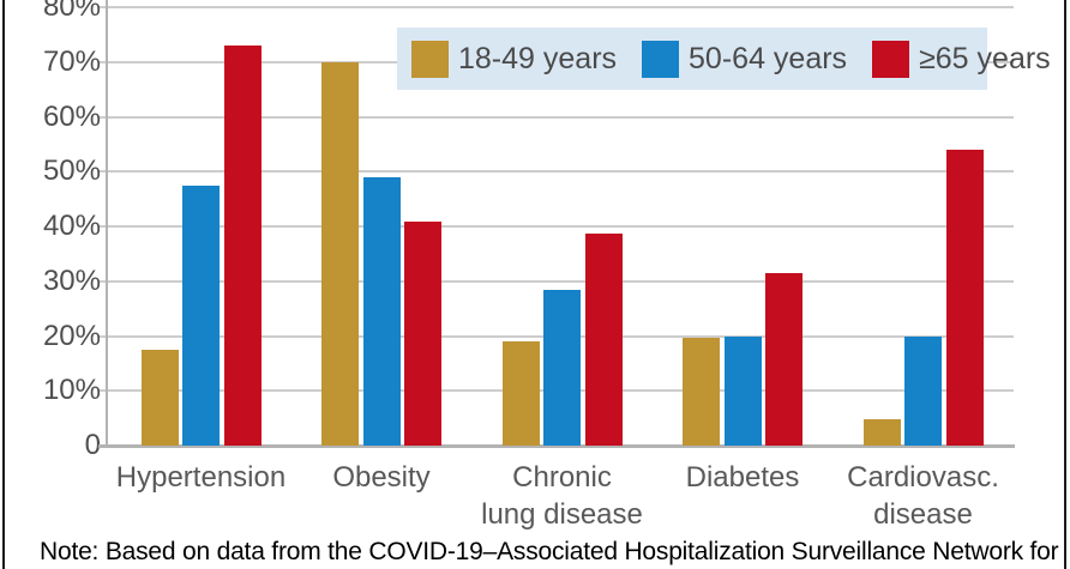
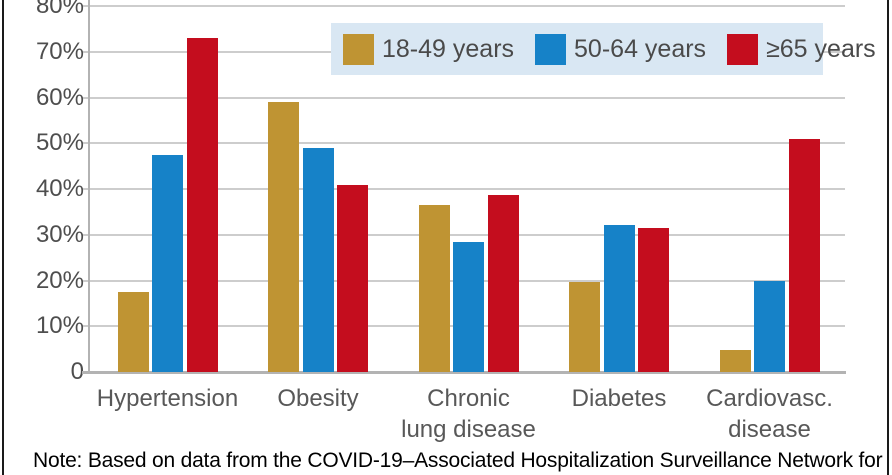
18-49 years/Obesity: 70% -> 59%
18-49 years/Chronic lung disease: 19% -> 36%
50-64 years/Diabetes: 20% -> 32%
≥65 years/Cardiovasc. disease: 54% -> 51%
